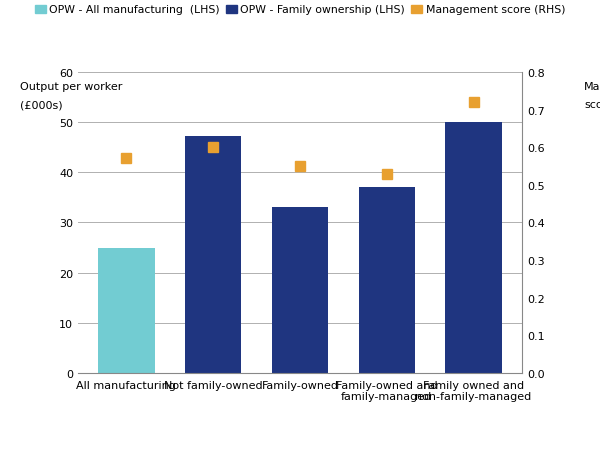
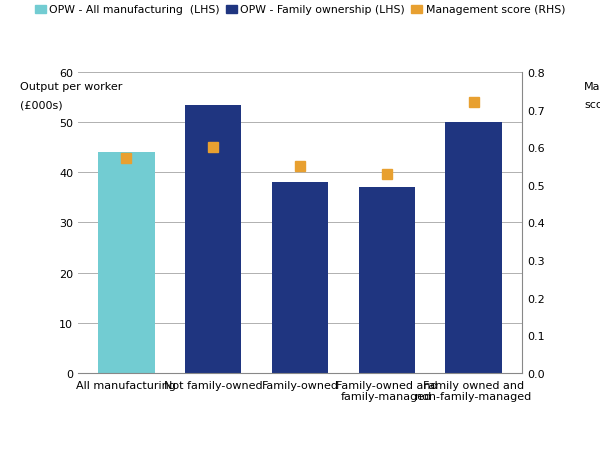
All manufacturing: 25.0 -> 44.0
Not family-owned: 47.2 -> 53.5
Family-owned: 33.0 -> 38.0
